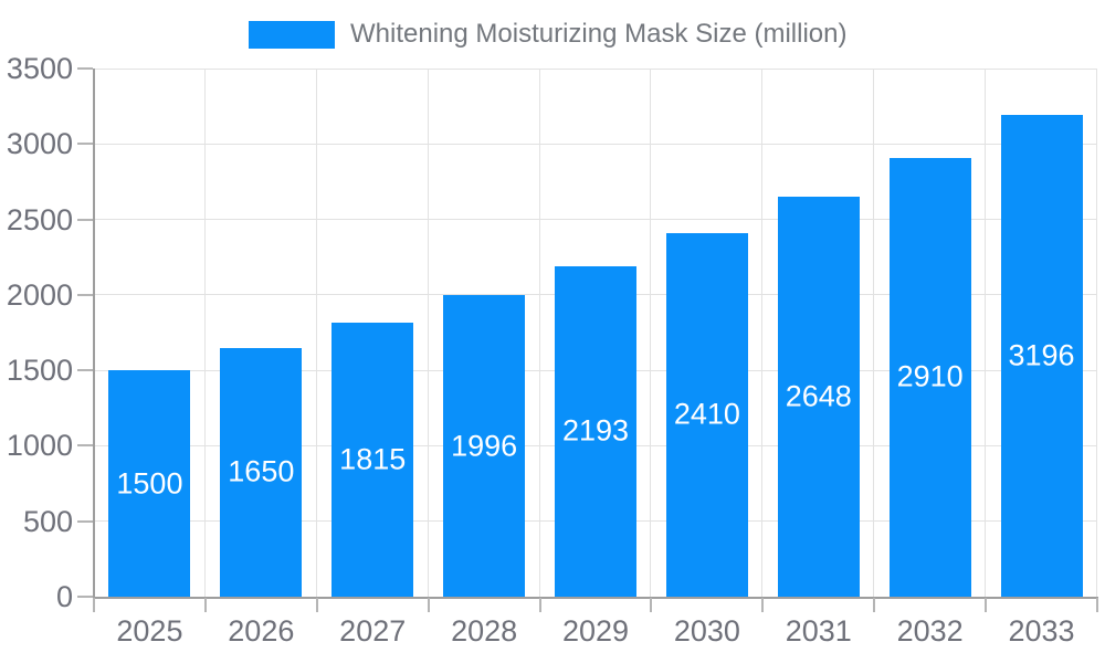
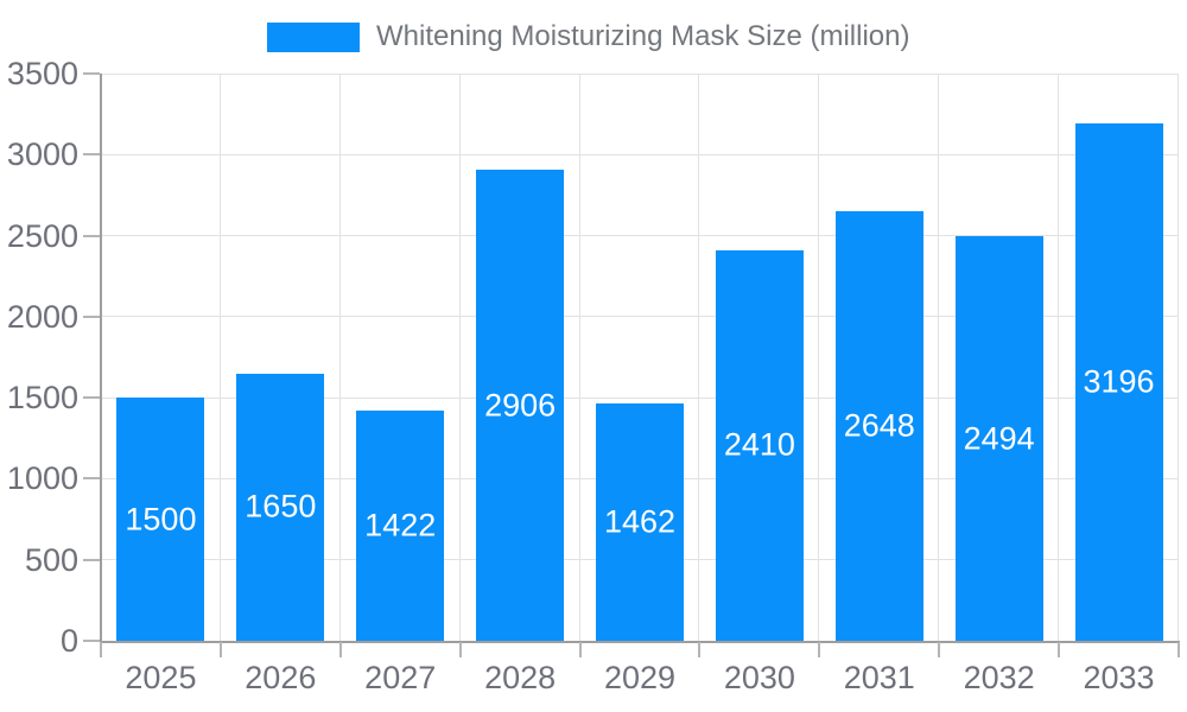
2027: 1815 -> 1422
2028: 1996 -> 2906
2029: 2193 -> 1462
2032: 2910 -> 2494
